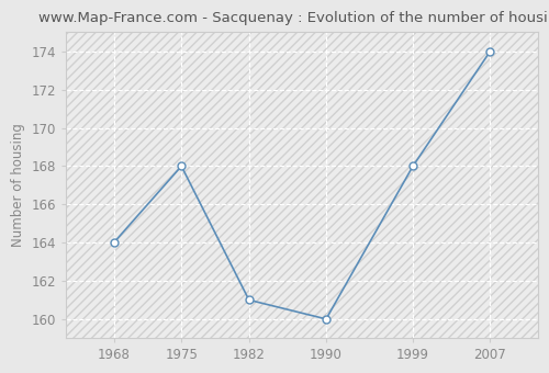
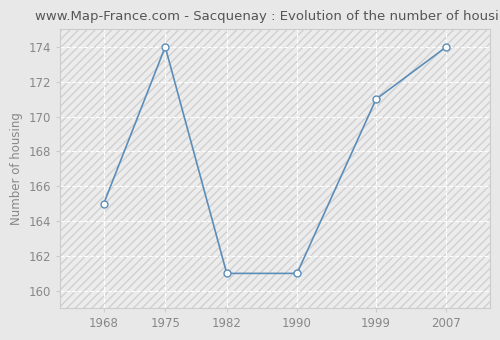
1968: 164 -> 165
1975: 168 -> 174
1990: 160 -> 161
1999: 168 -> 171
